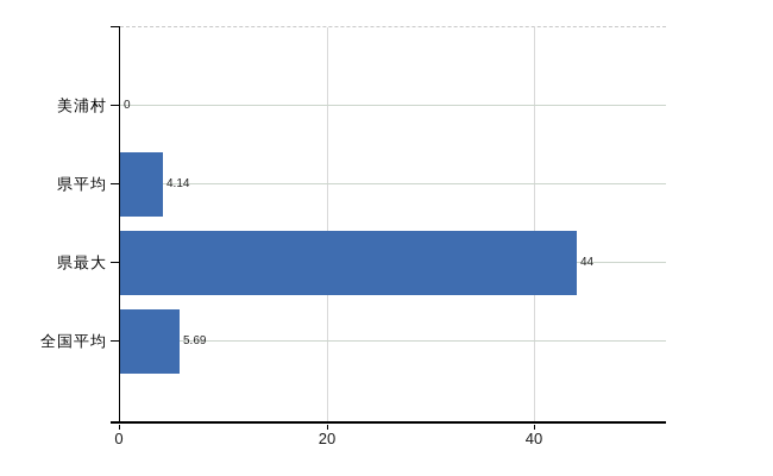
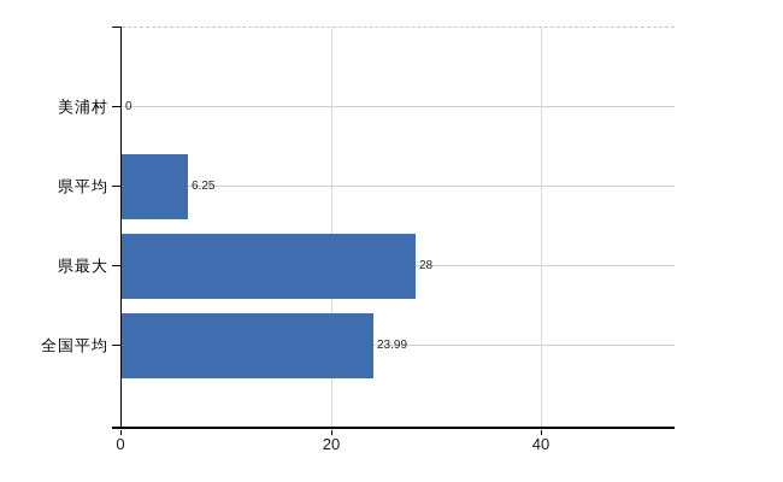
県平均: 4.14 -> 6.25
県最大: 44 -> 28
全国平均: 5.69 -> 23.99
